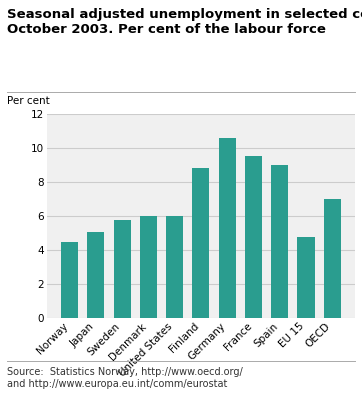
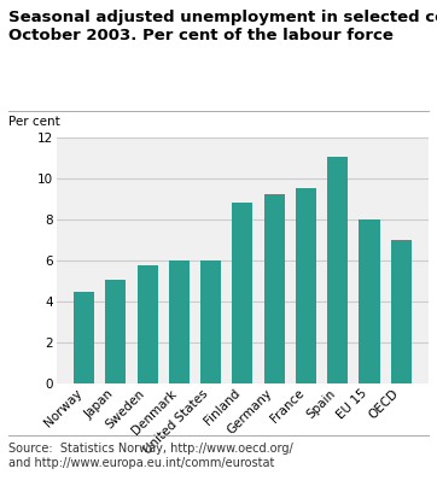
Germany: 10.6 -> 9.2
Spain: 9.0 -> 11.1
EU 15: 4.8 -> 8.0
